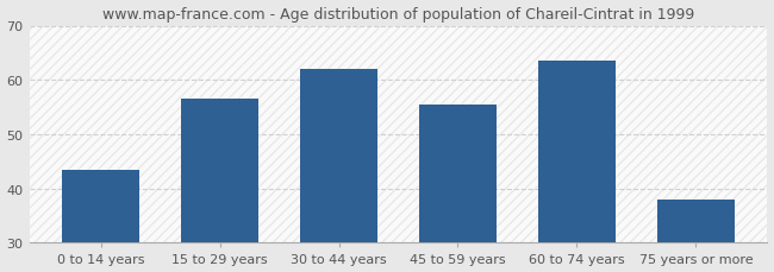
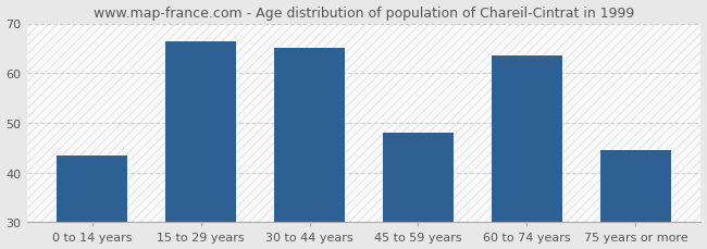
15 to 29 years: 56.5 -> 66.5
30 to 44 years: 62.0 -> 65.0
45 to 59 years: 55.5 -> 48.0
75 years or more: 38.0 -> 44.5
